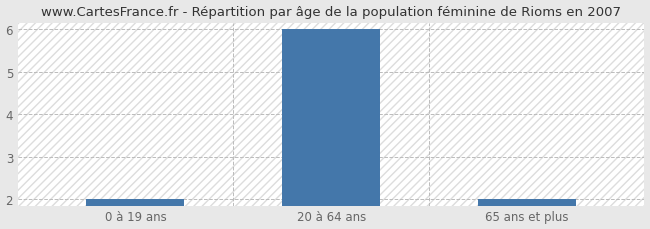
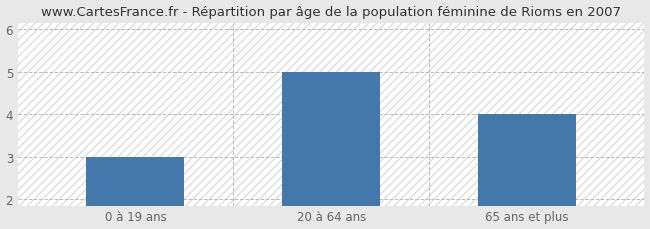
0 à 19 ans: 2 -> 3
20 à 64 ans: 6 -> 5
65 ans et plus: 2 -> 4
